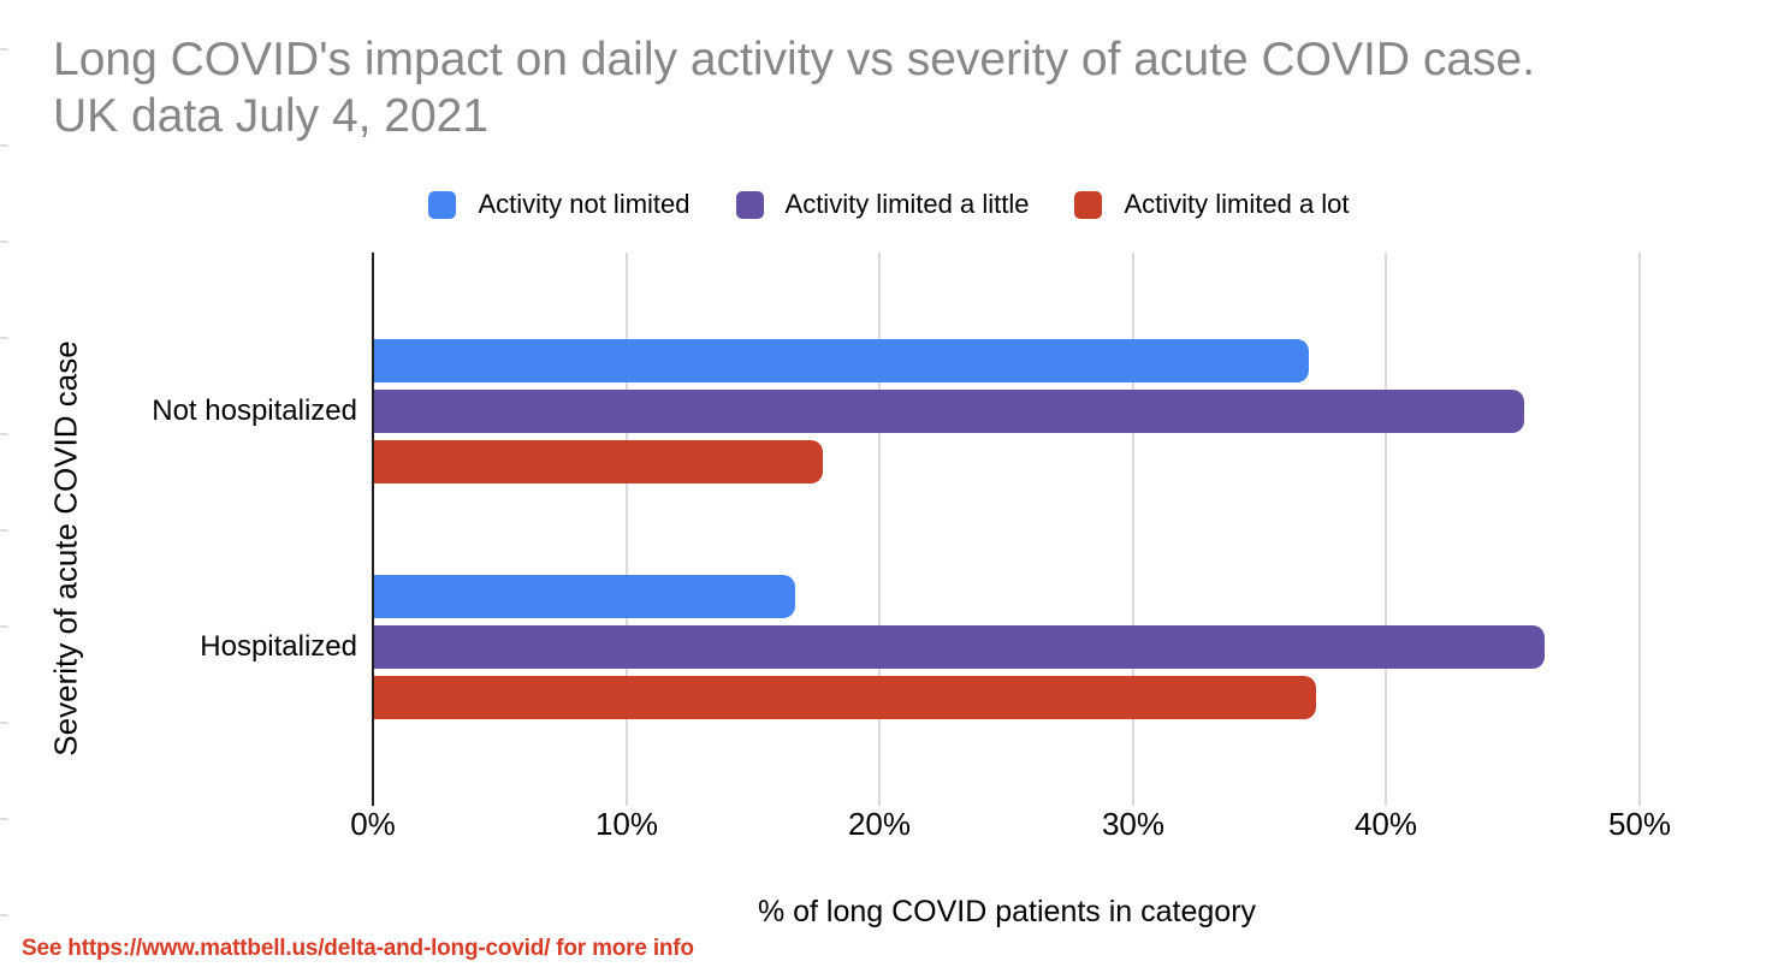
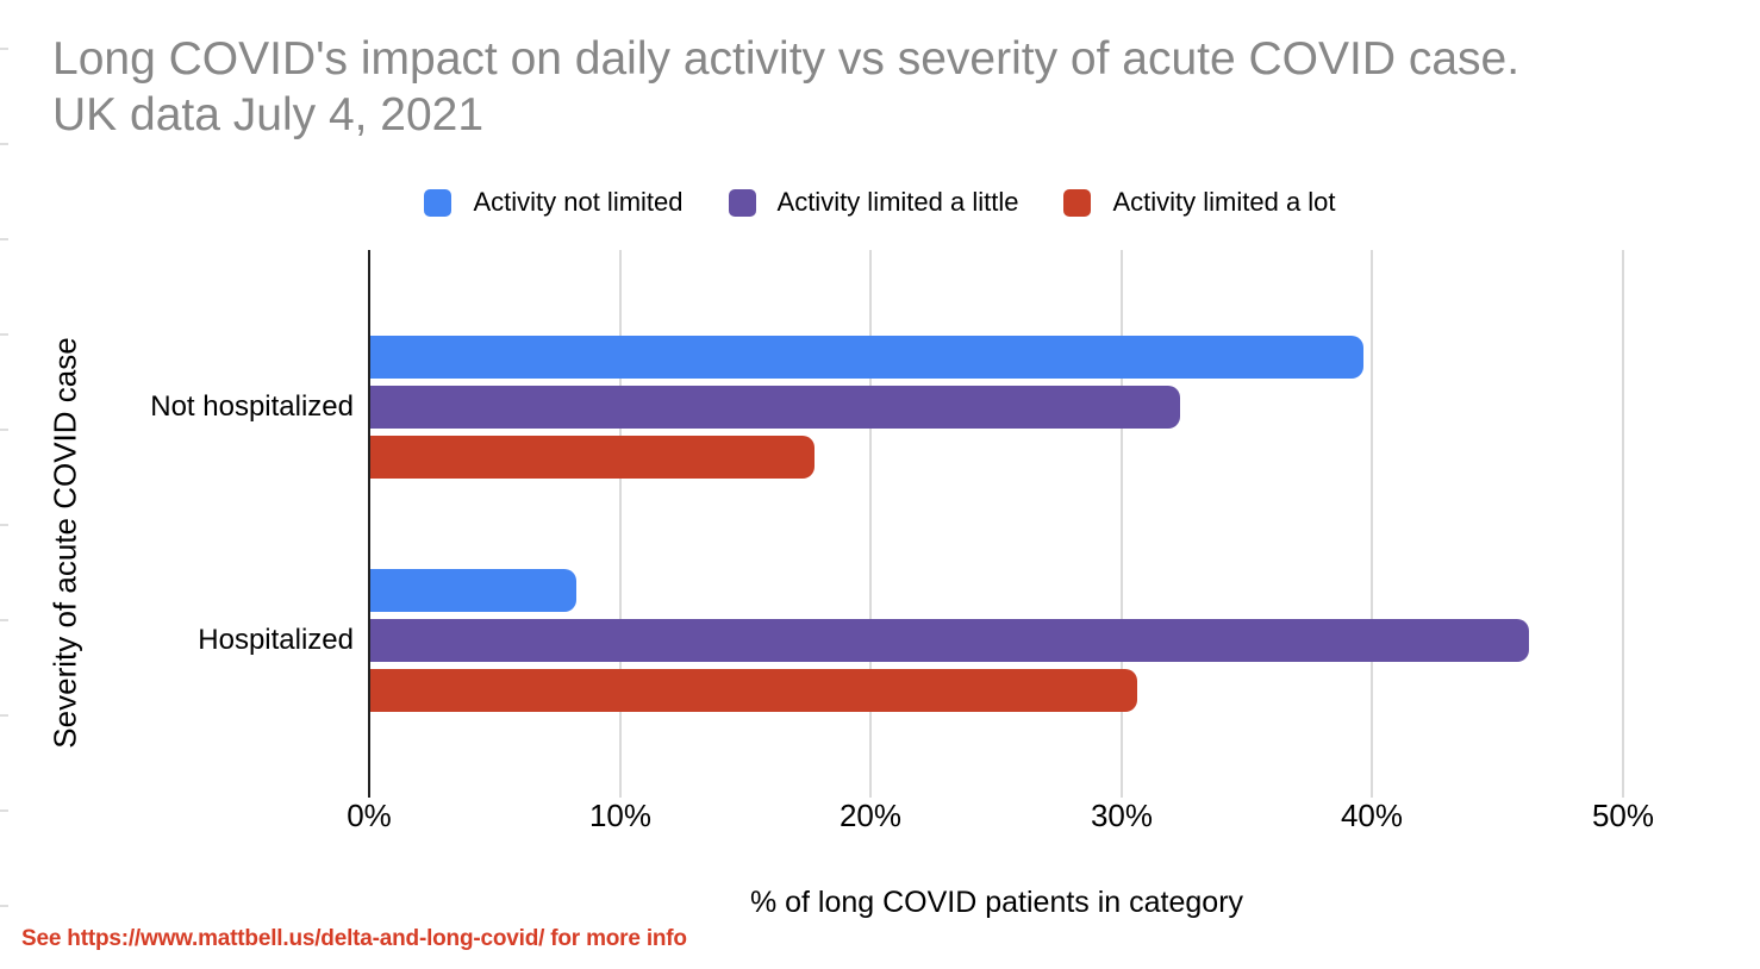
Activity not limited/Not hospitalized: 36.9% -> 39.6%
Activity limited a little/Not hospitalized: 45.4% -> 32.3%
Activity not limited/Hospitalized: 16.6% -> 8.2%
Activity limited a lot/Hospitalized: 37.2% -> 30.6%
